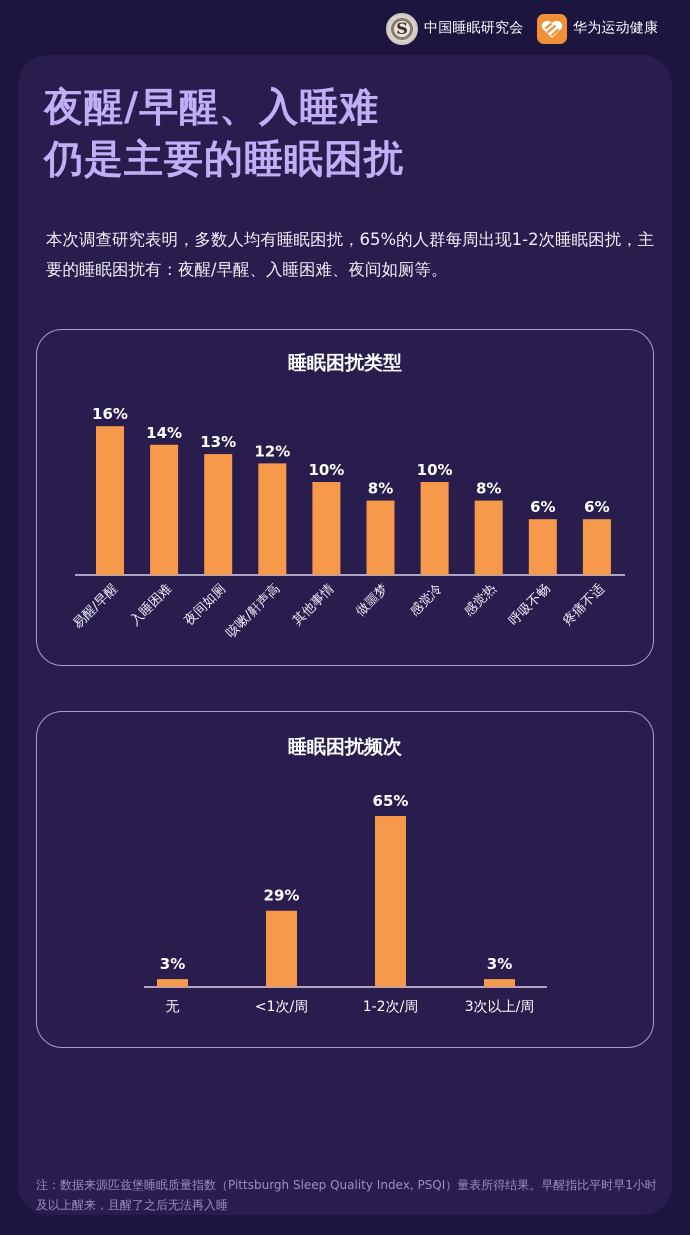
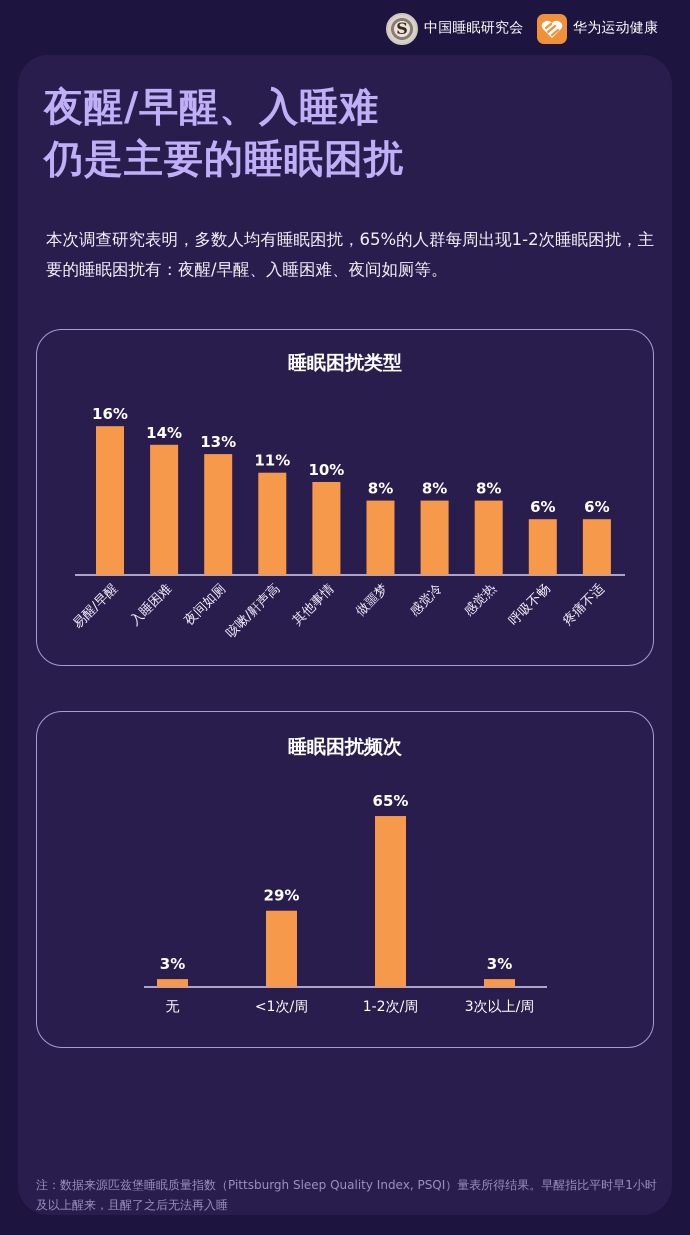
睡眠困扰类型/咳嗽/鼾声高: 12% -> 11%
睡眠困扰类型/感觉冷: 10% -> 8%
